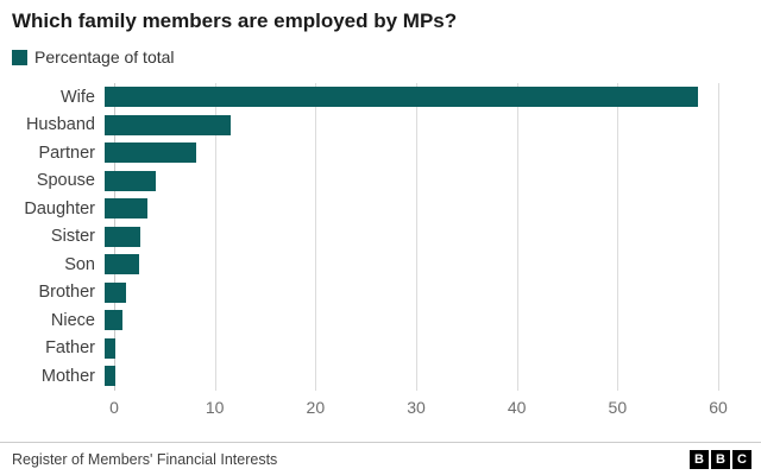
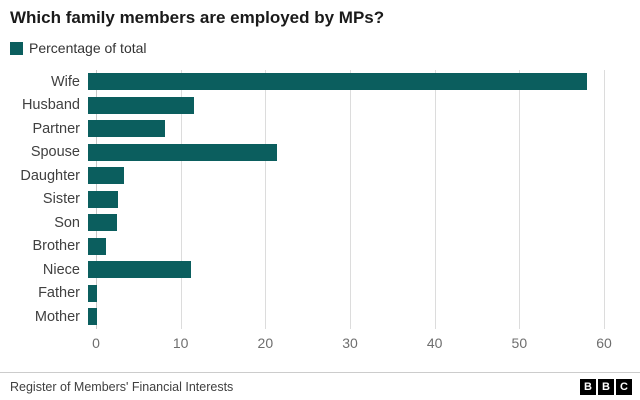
Spouse: 5 -> 22
Niece: 2 -> 12
